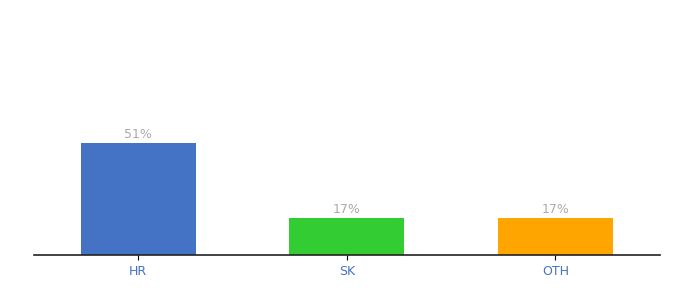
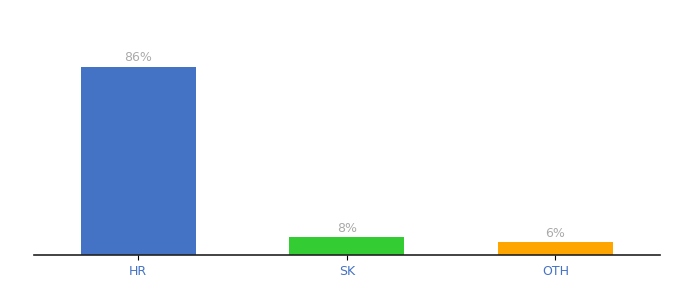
HR: 51% -> 86%
SK: 17% -> 8%
OTH: 17% -> 6%
